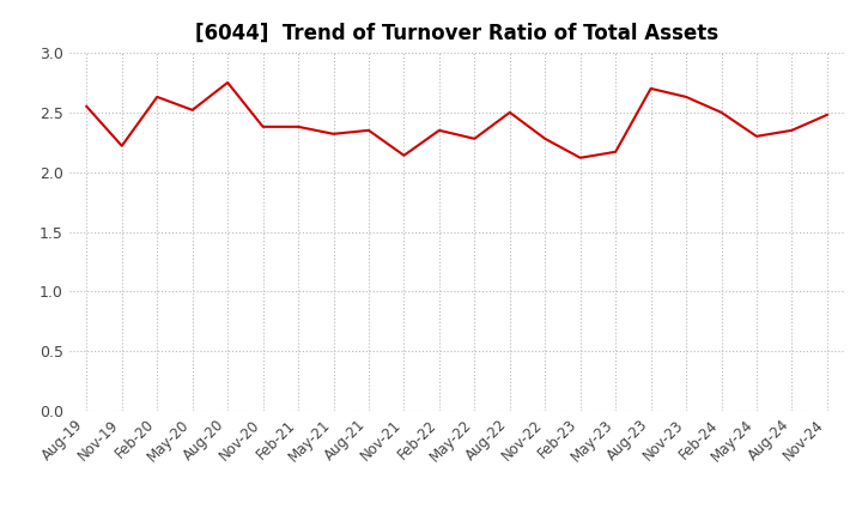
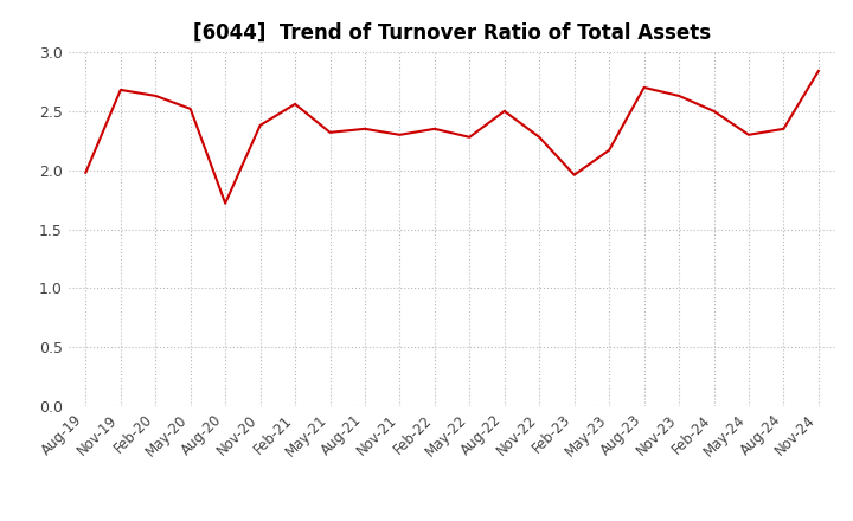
Aug-19: 2.55 -> 1.98
Nov-19: 2.22 -> 2.68
Aug-20: 2.75 -> 1.72
Feb-21: 2.38 -> 2.56
Nov-21: 2.14 -> 2.30
Feb-23: 2.12 -> 1.96
Nov-24: 2.48 -> 2.84
